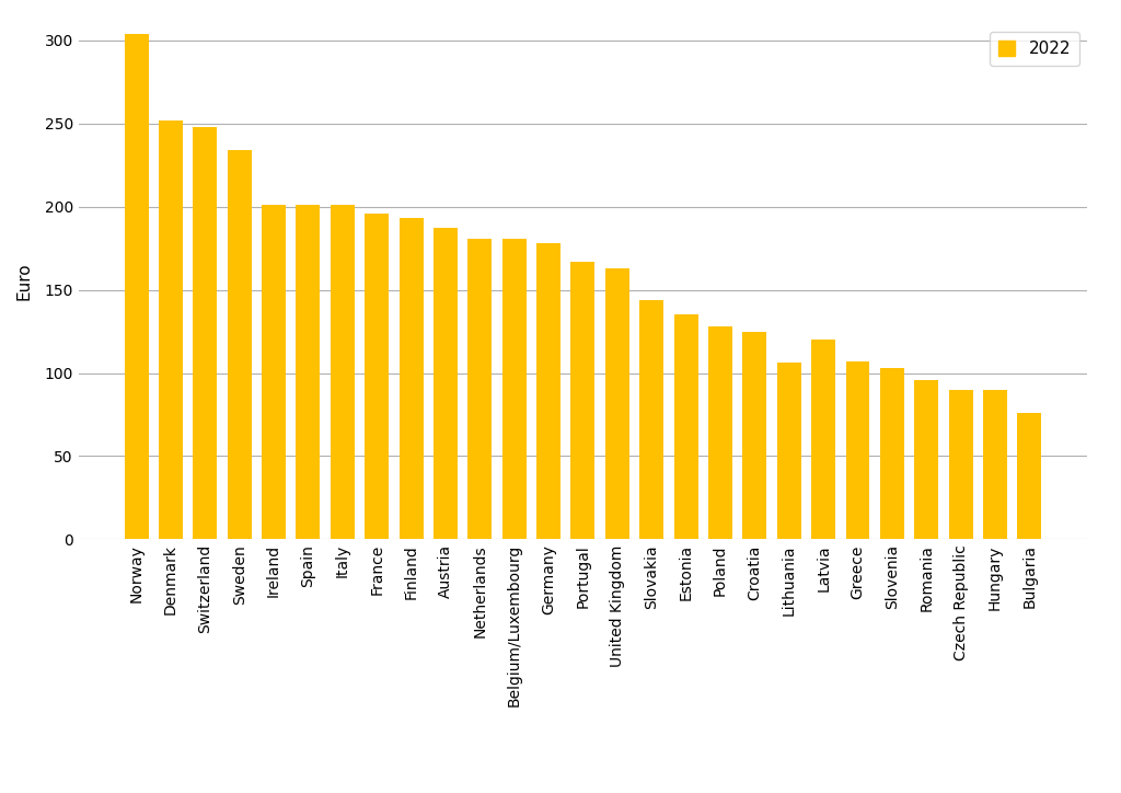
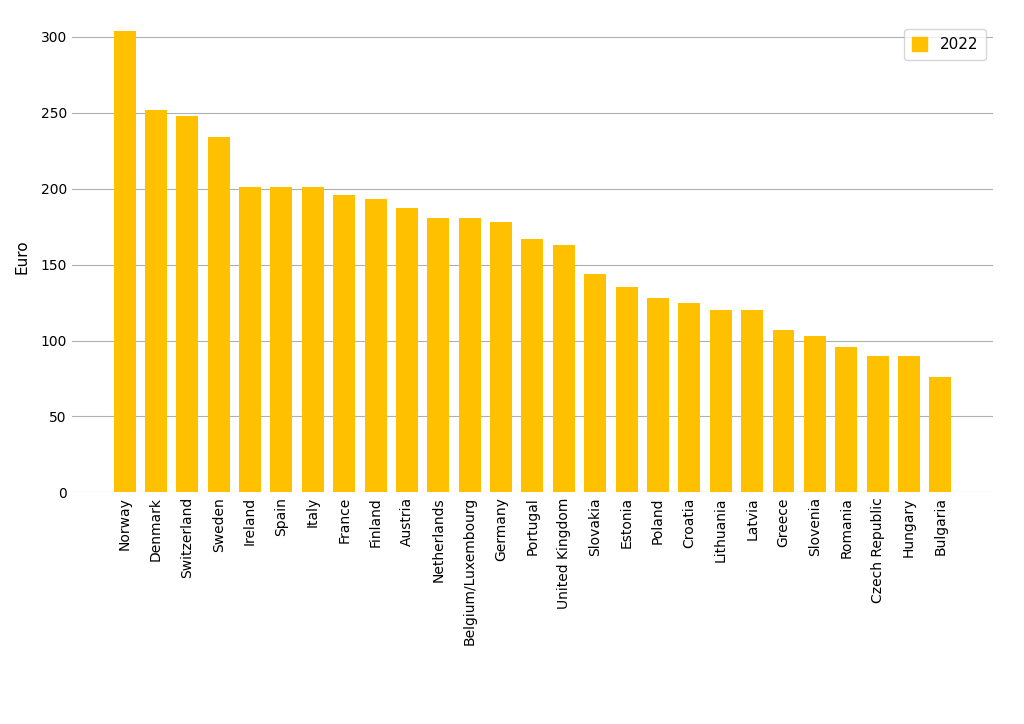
Lithuania: 106 -> 120
